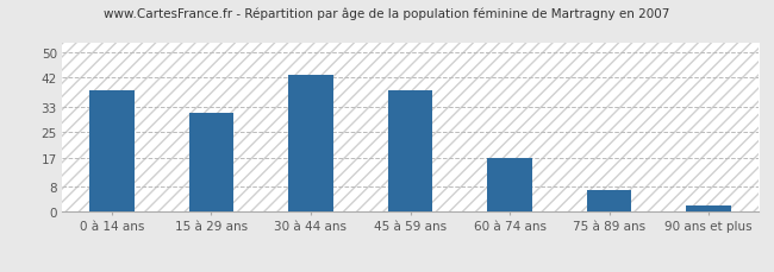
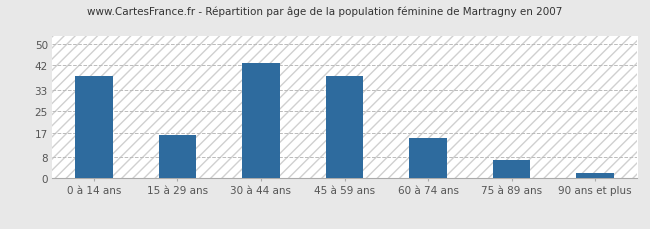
15 à 29 ans: 31 -> 16
60 à 74 ans: 17 -> 15
